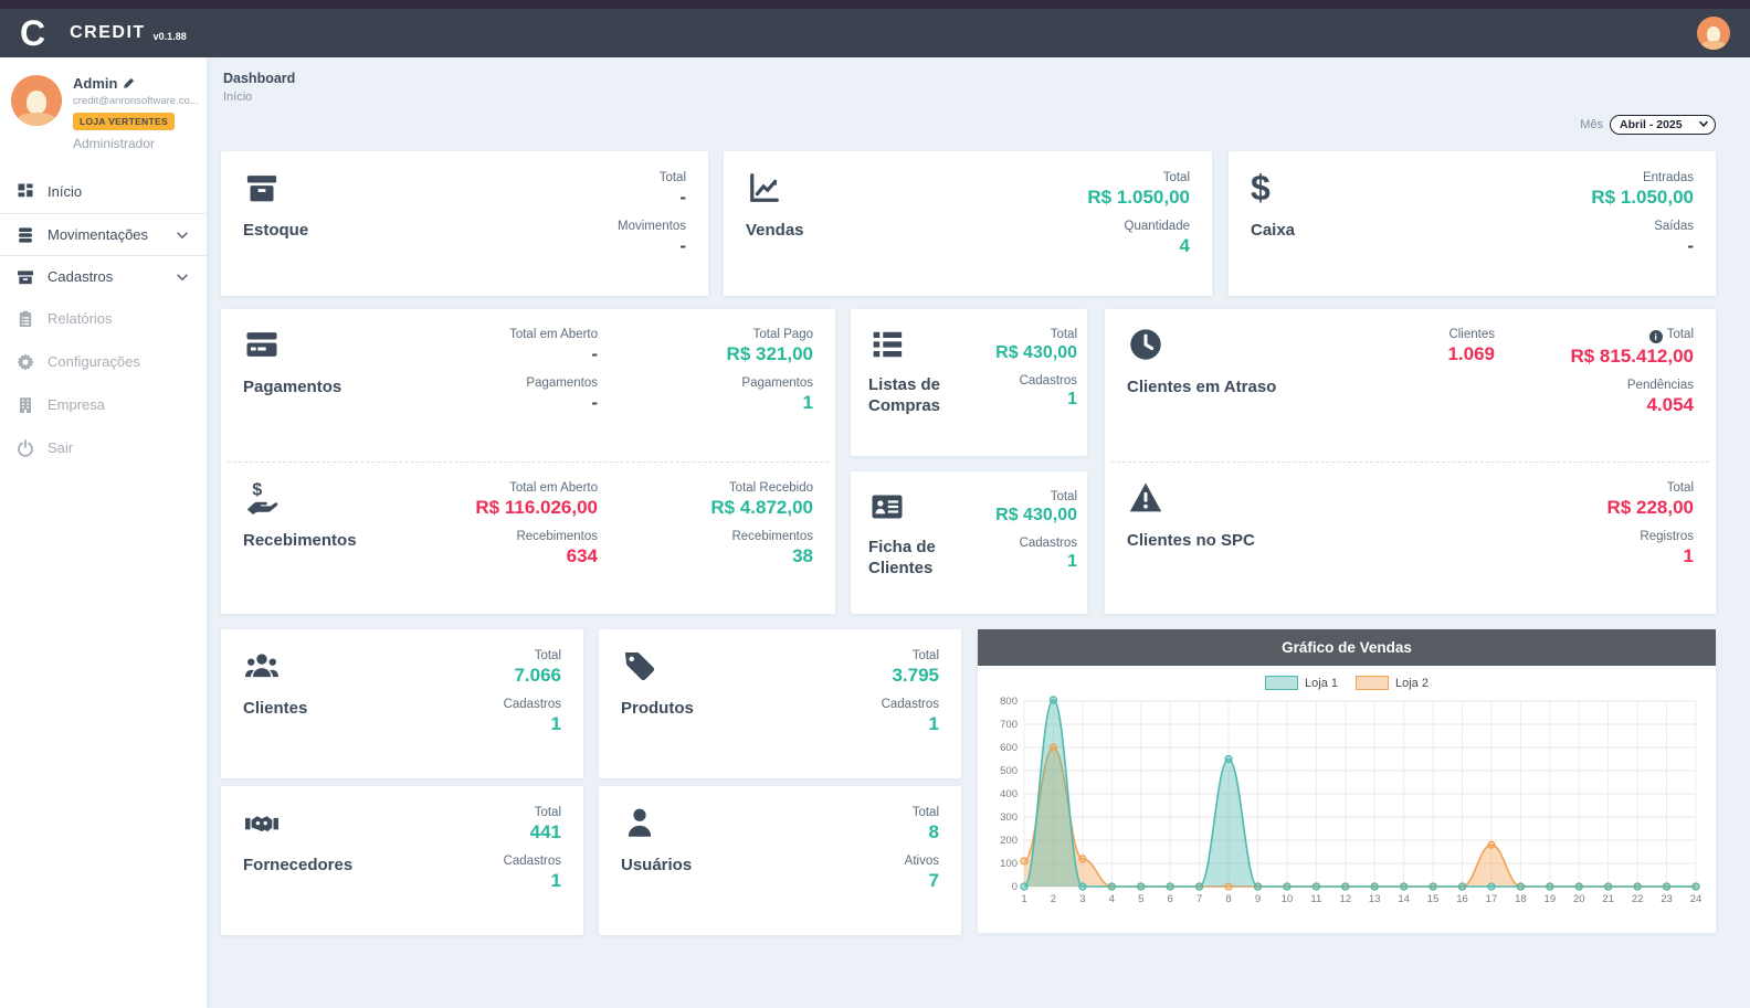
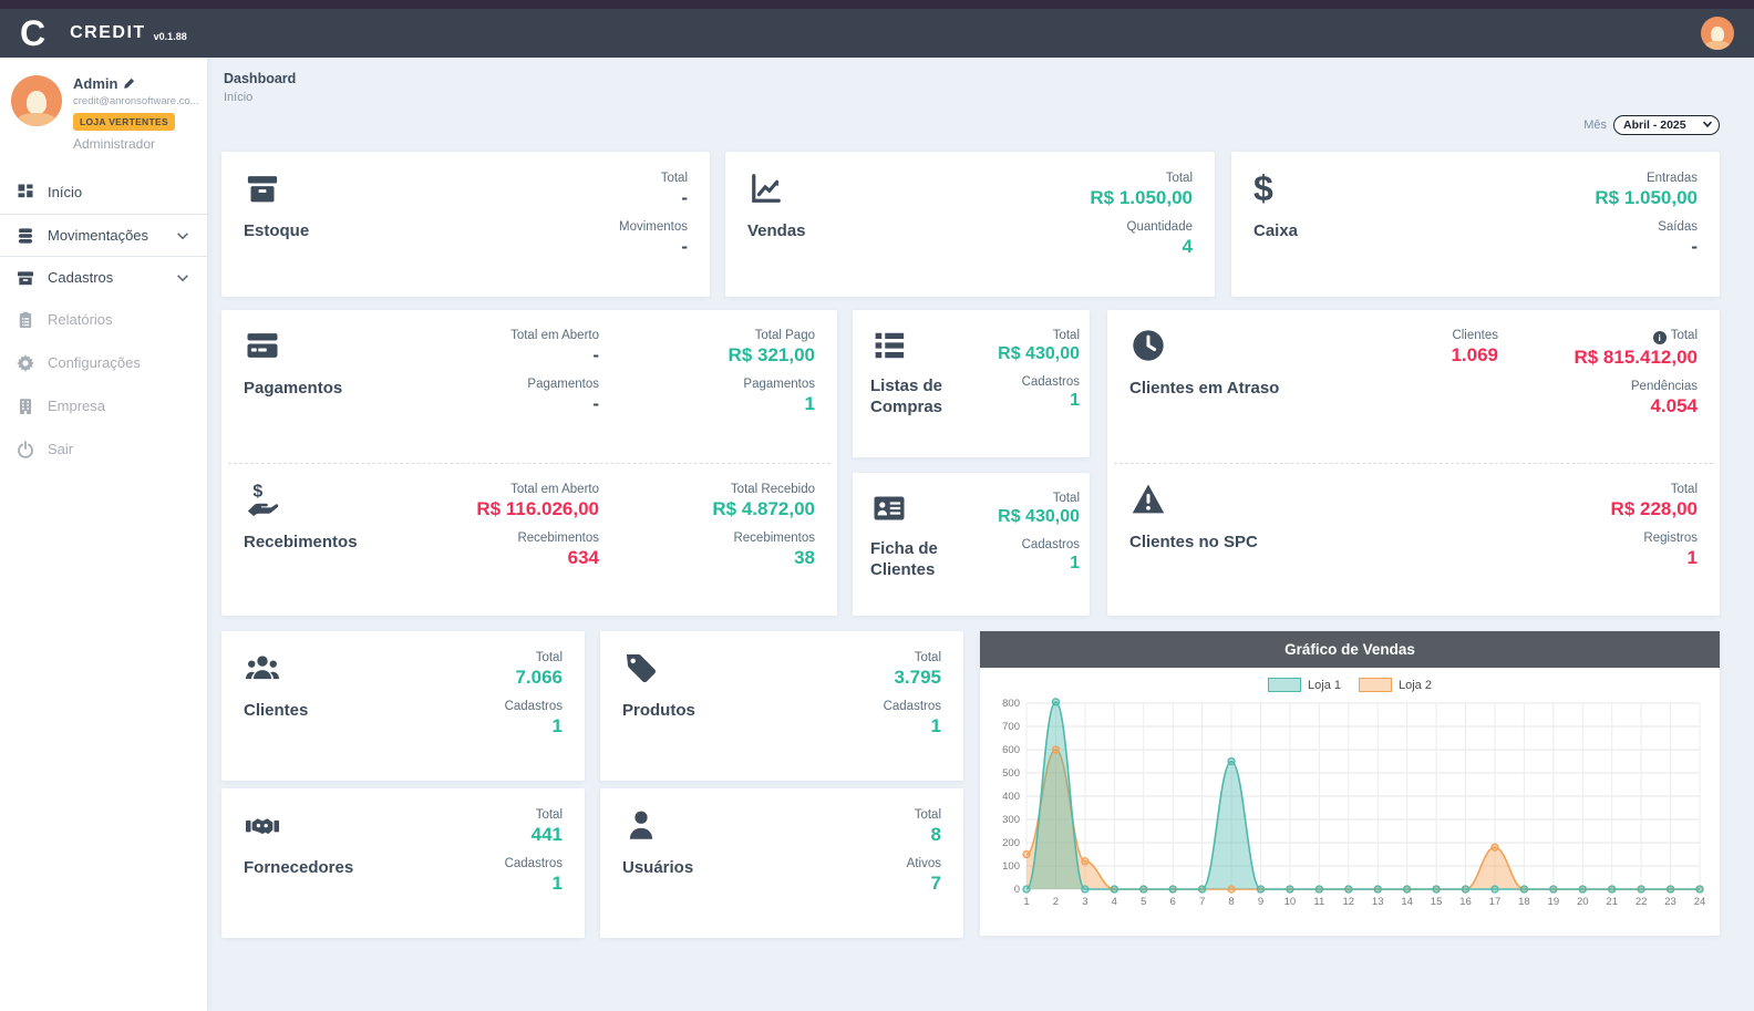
Loja 2/1: 110 -> 150
